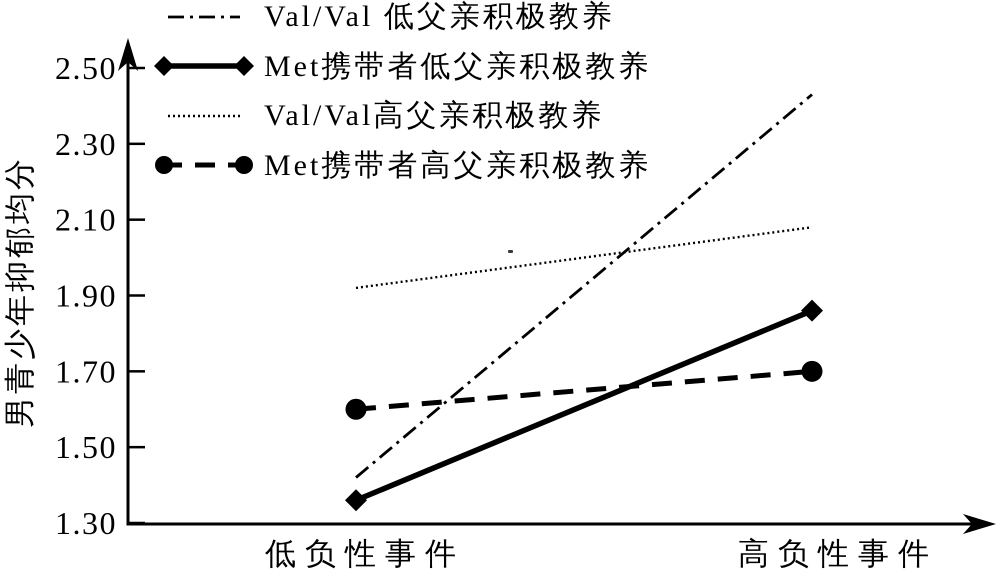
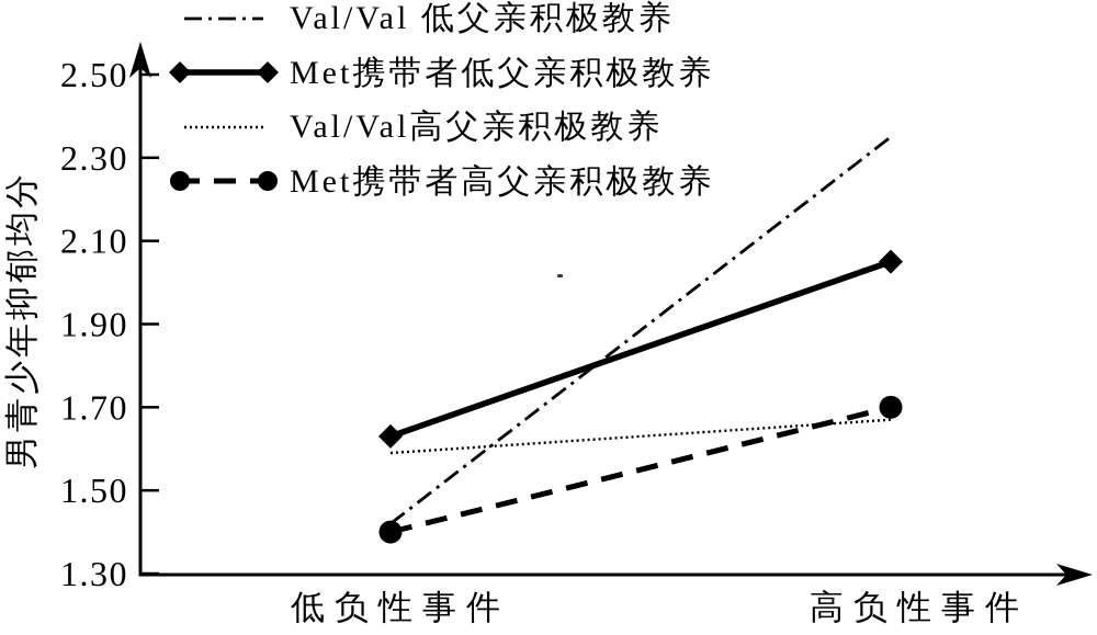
Met携带者低父亲积极教养/低负性事件: 1.36 -> 1.63
Val/Val高父亲积极教养/低负性事件: 1.92 -> 1.59
Met携带者高父亲积极教养/低负性事件: 1.6 -> 1.4
Val/Val 低父亲积极教养/高负性事件: 2.43 -> 2.35
Met携带者低父亲积极教养/高负性事件: 1.86 -> 2.05
Val/Val高父亲积极教养/高负性事件: 2.08 -> 1.67
